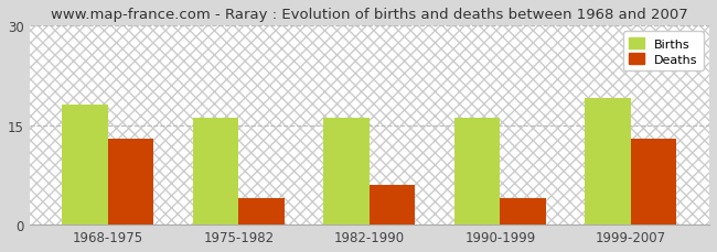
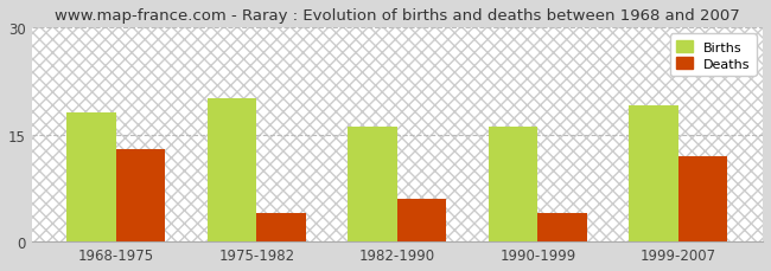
Births/1975-1982: 16 -> 20
Deaths/1999-2007: 13 -> 12
